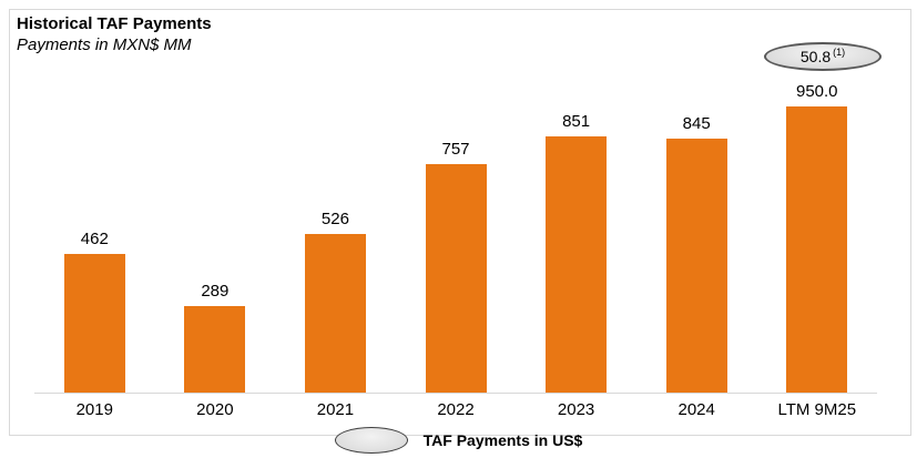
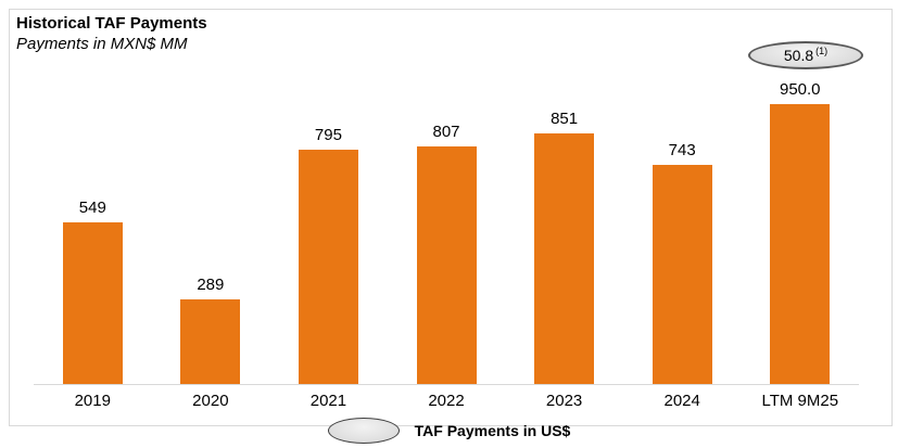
2019: 462 -> 549
2021: 526 -> 795
2022: 757 -> 807
2024: 845 -> 743
